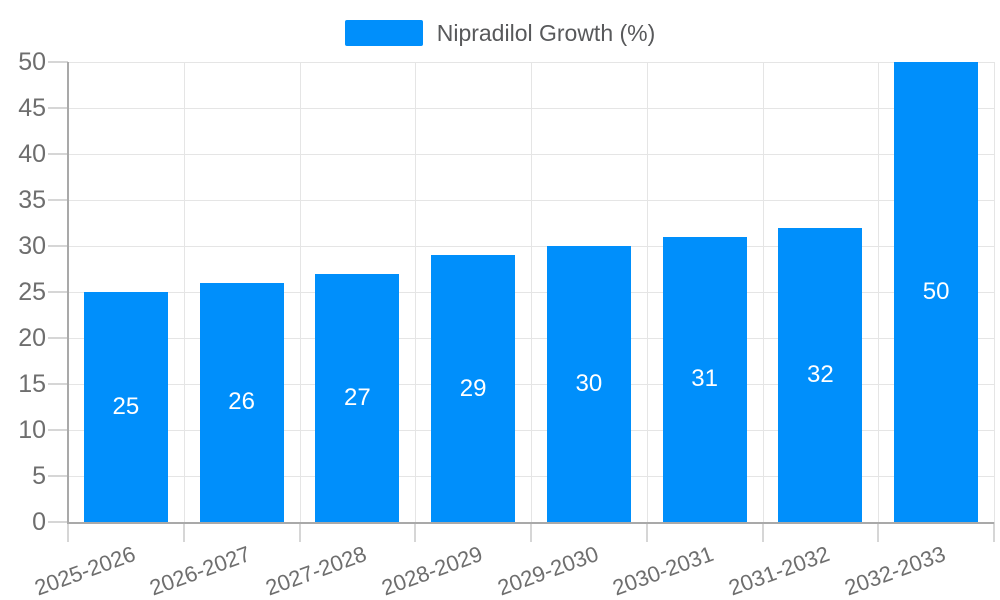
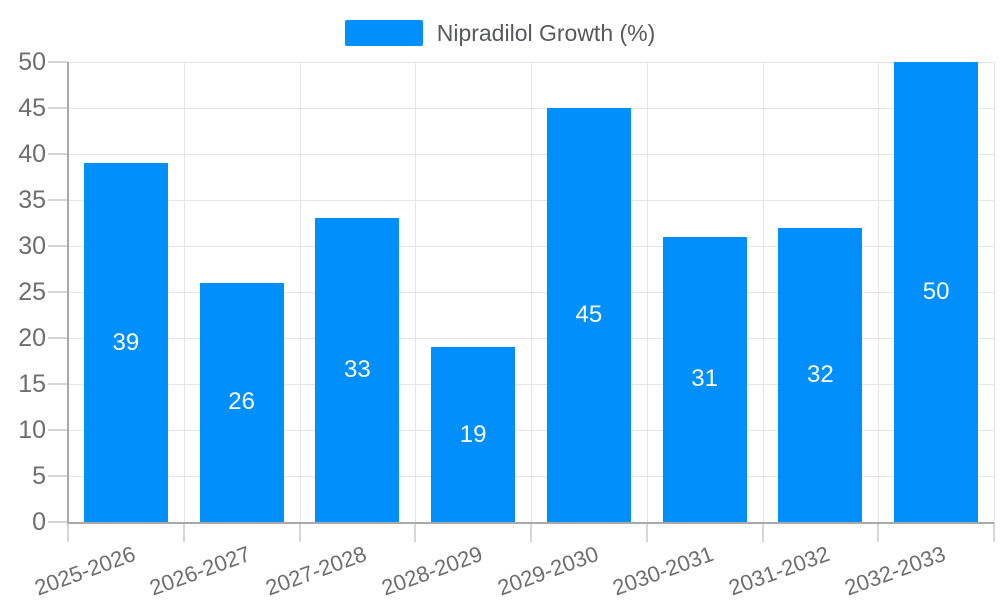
2025-2026: 25 -> 39
2027-2028: 27 -> 33
2028-2029: 29 -> 19
2029-2030: 30 -> 45
